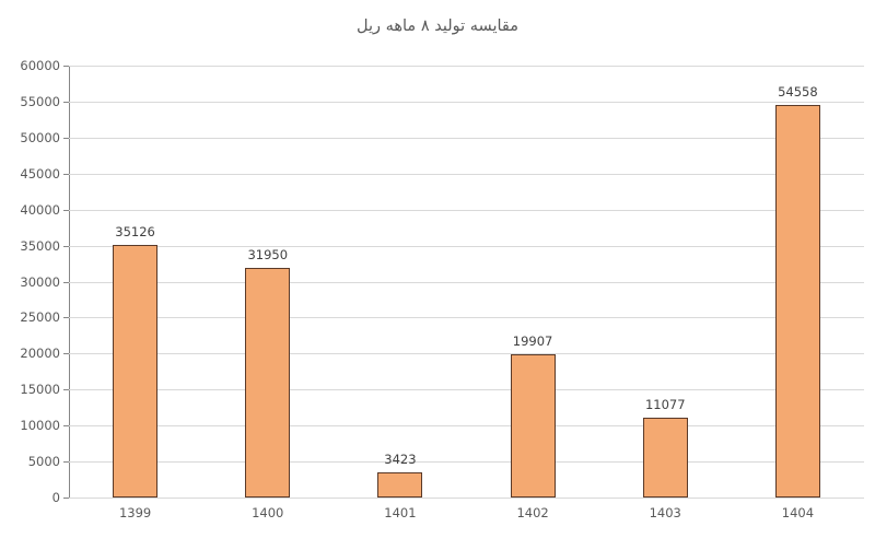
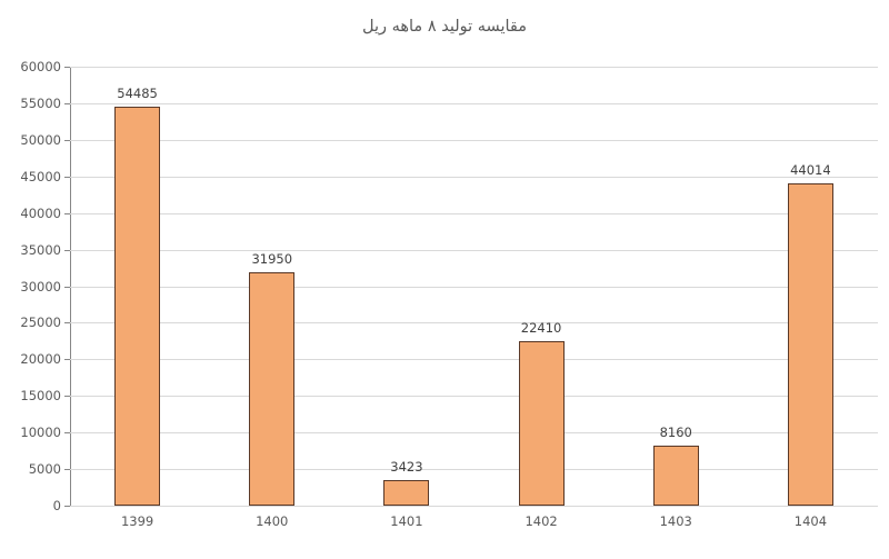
1399: 35126 -> 54485
1402: 19907 -> 22410
1403: 11077 -> 8160
1404: 54558 -> 44014
